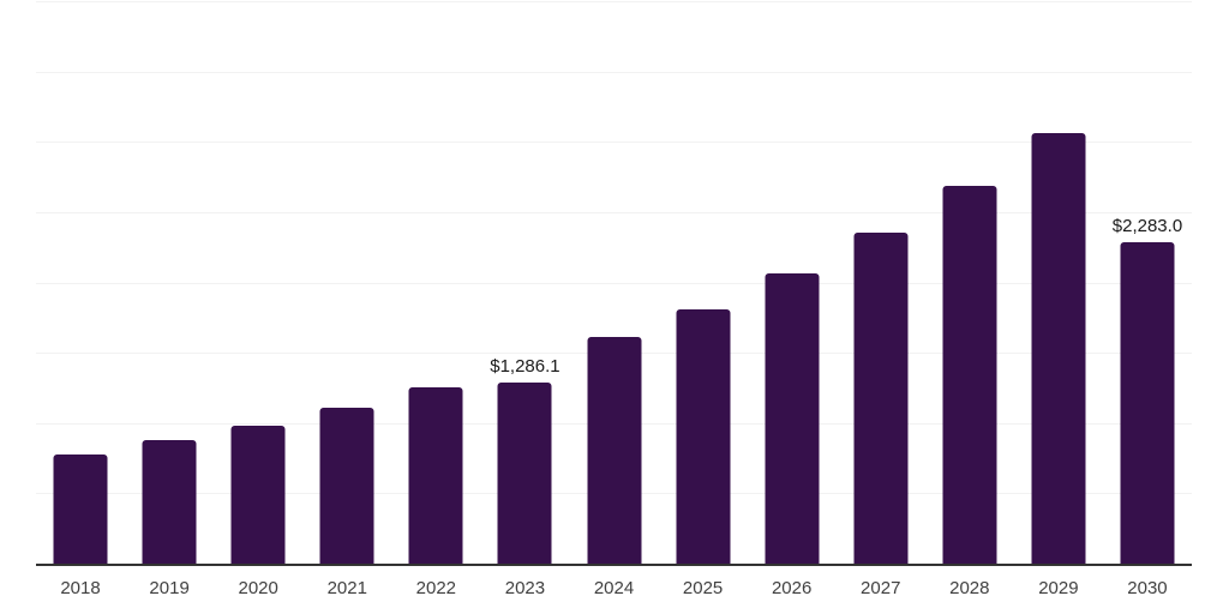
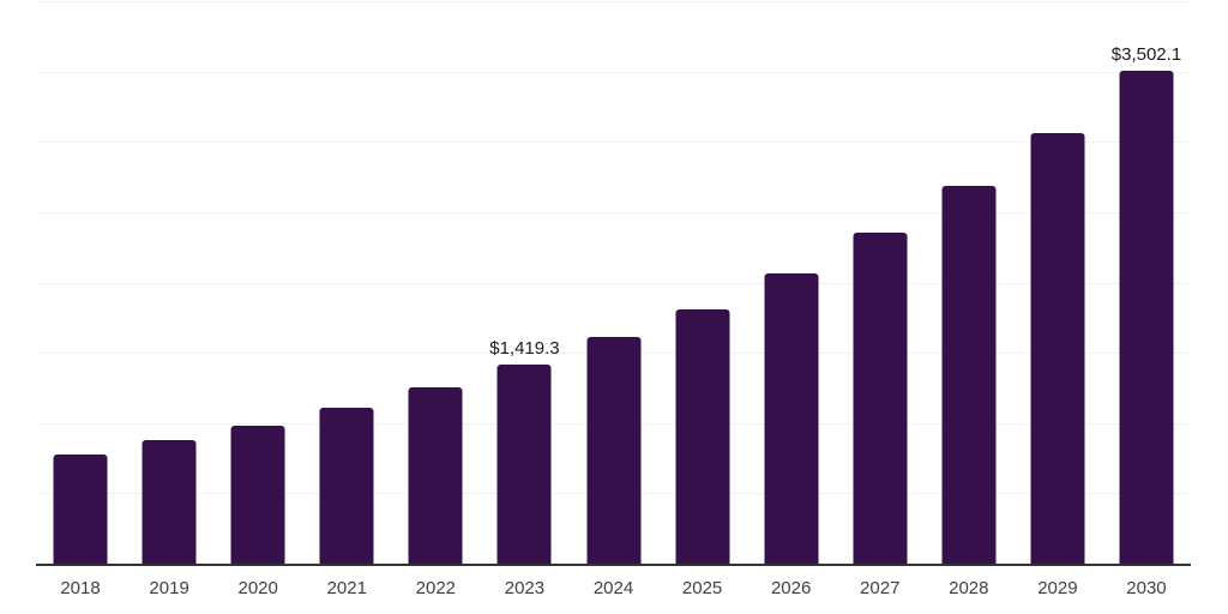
2023: $1,286.1 -> $1,419.3
2030: $2,283.0 -> $3,502.1
